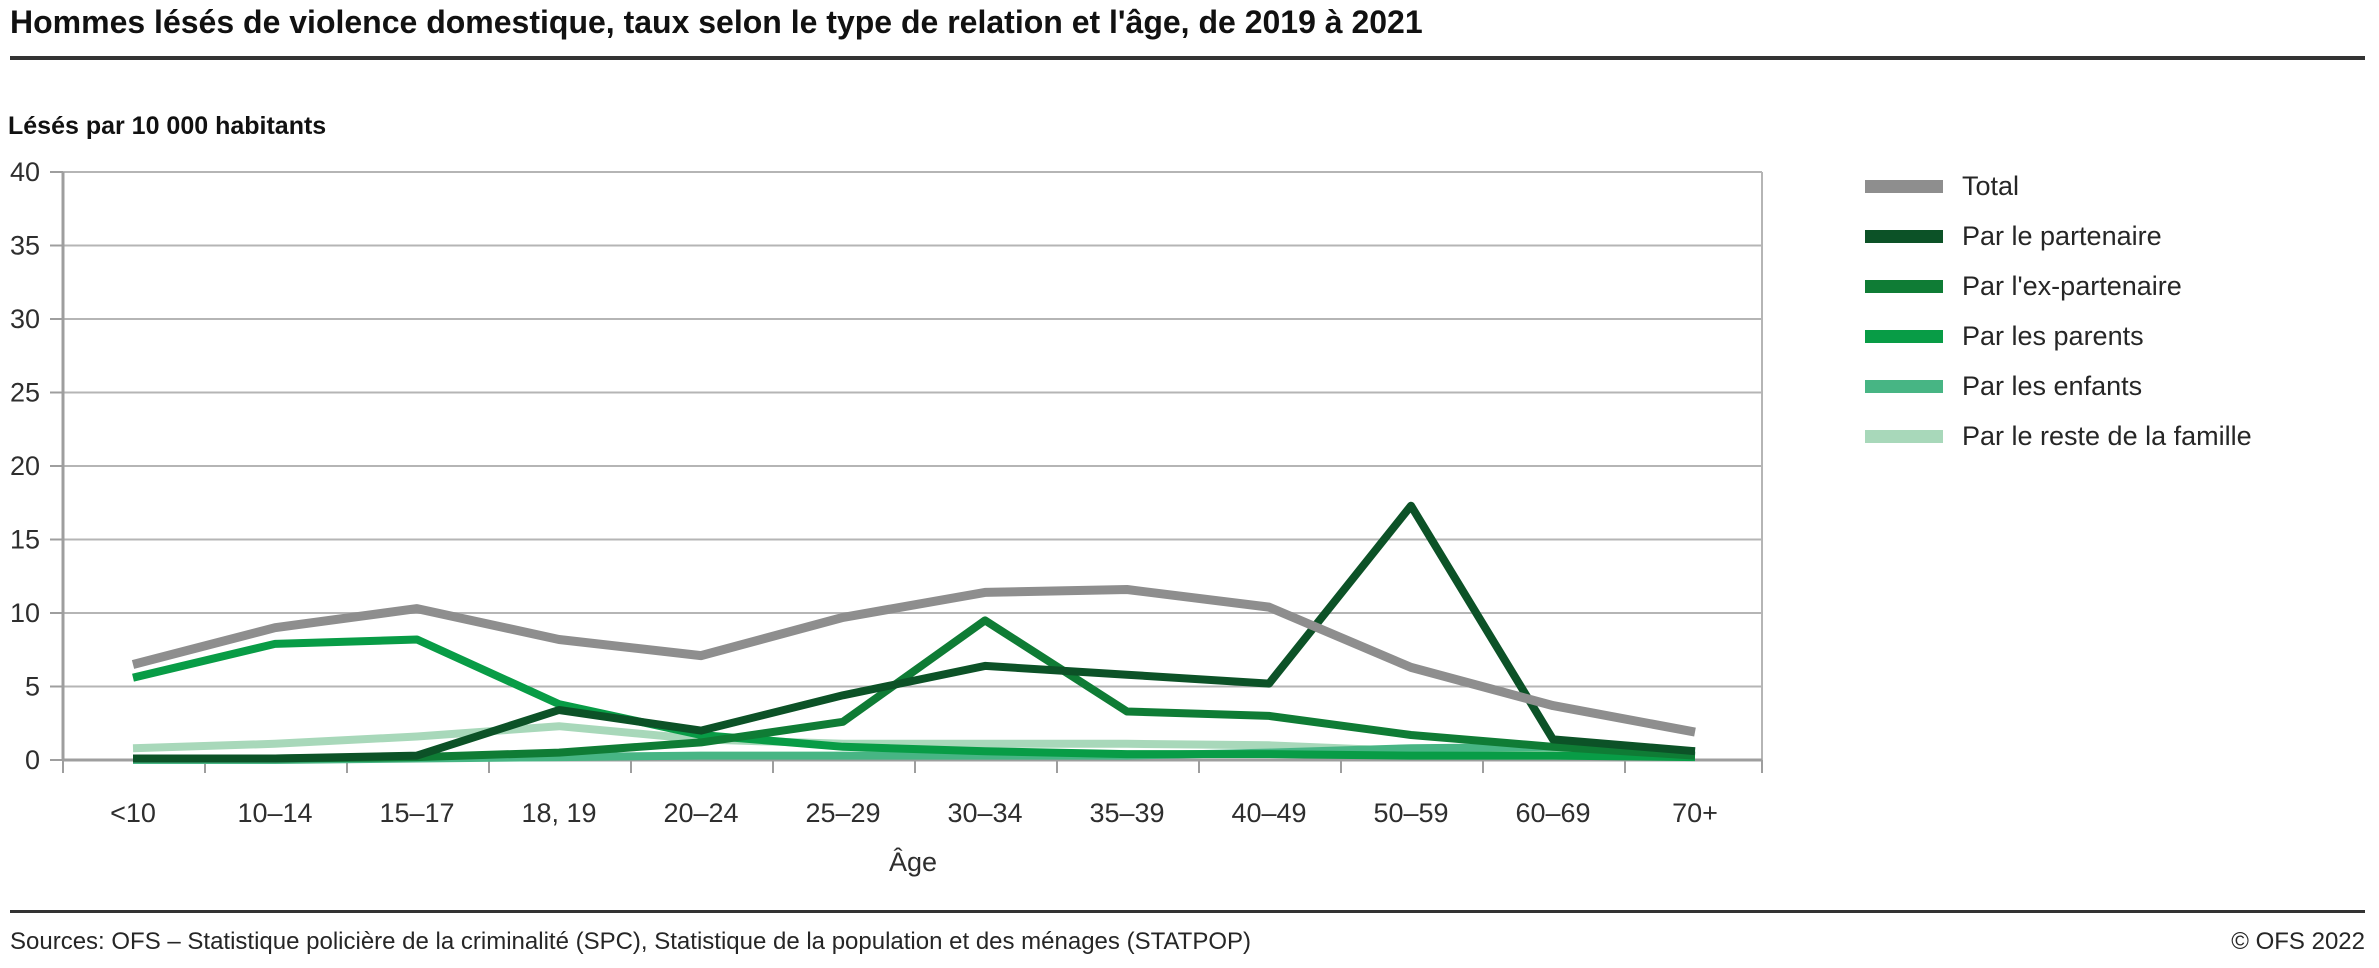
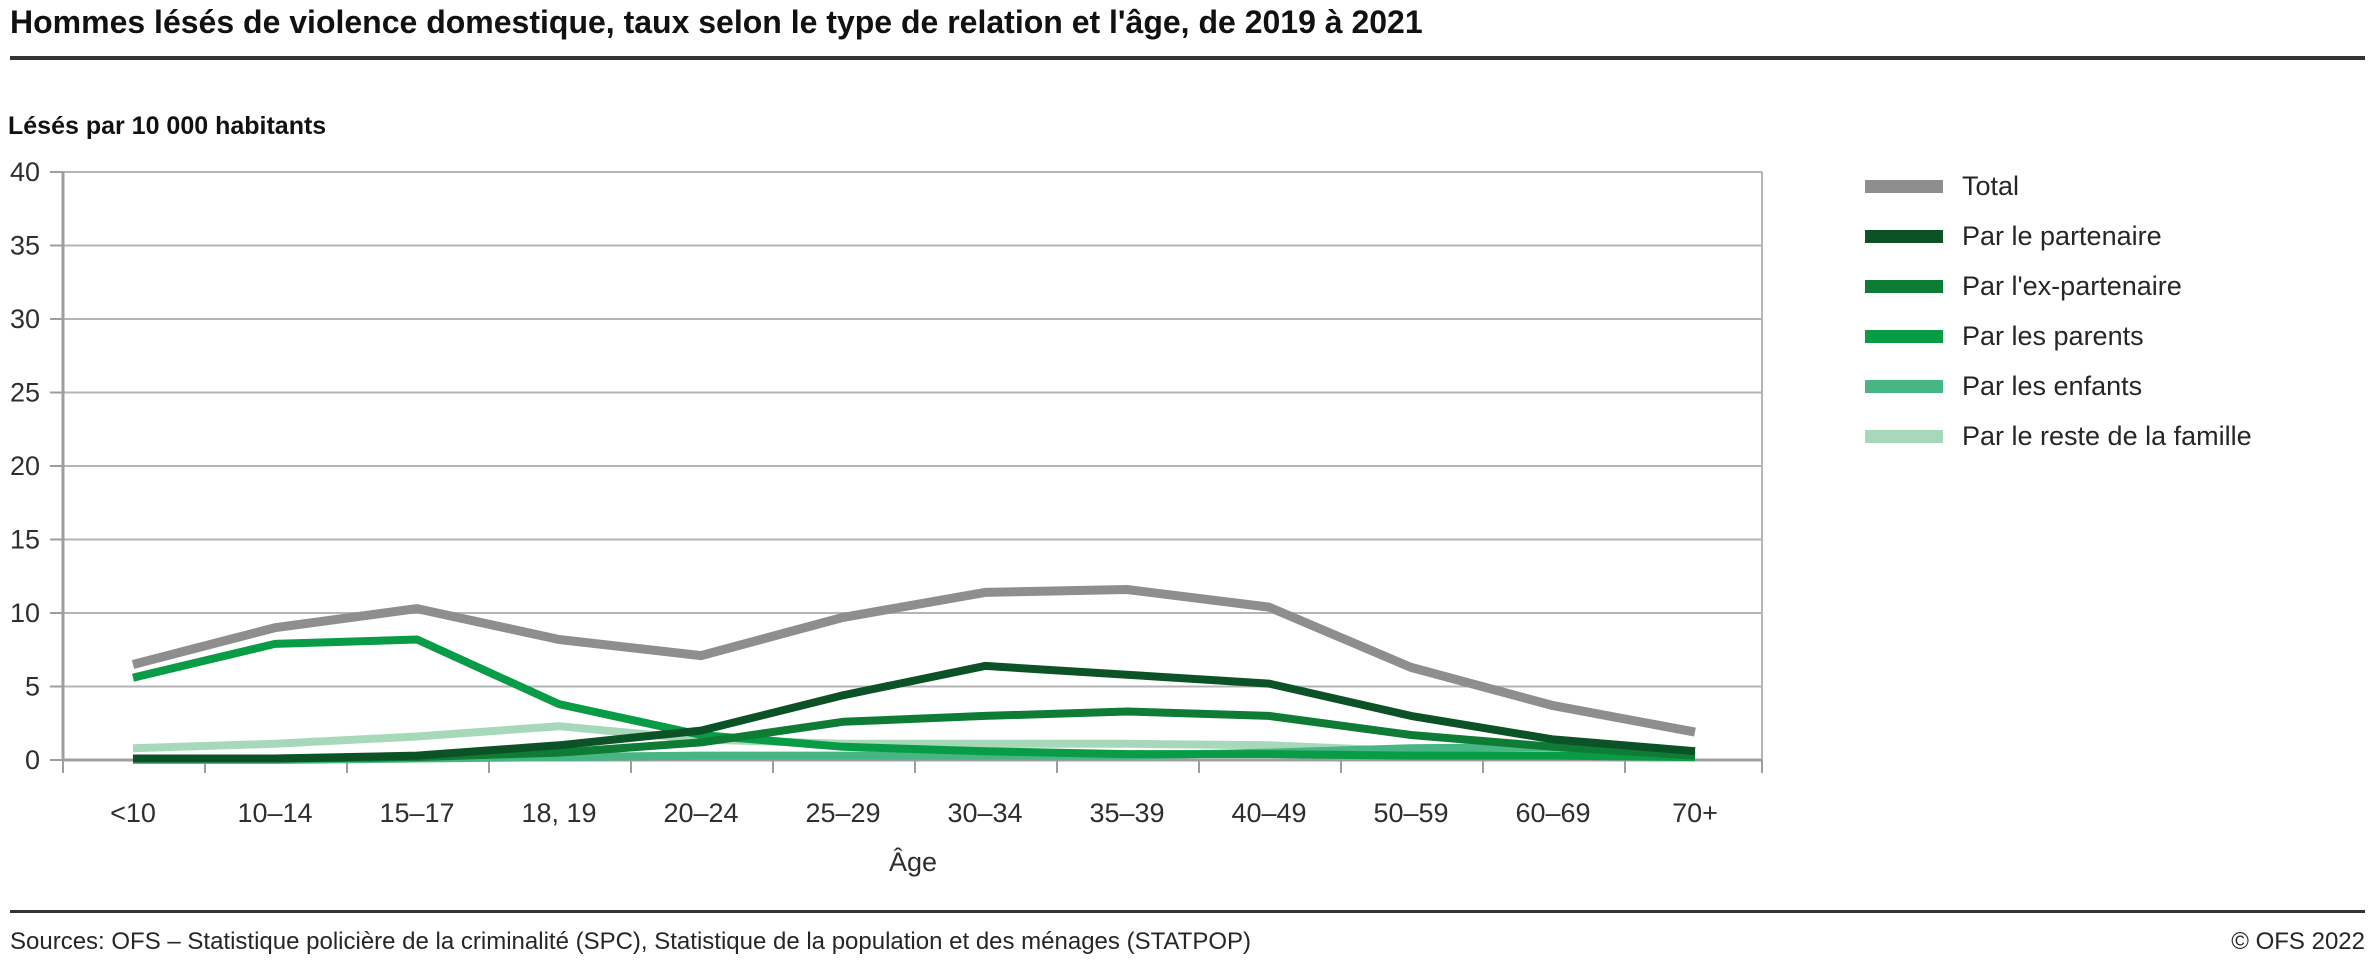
Par le partenaire/18, 19: 3.4 -> 1.0
Par l'ex-partenaire/30–34: 9.5 -> 3.0
Par le partenaire/50–59: 17.3 -> 3.0
